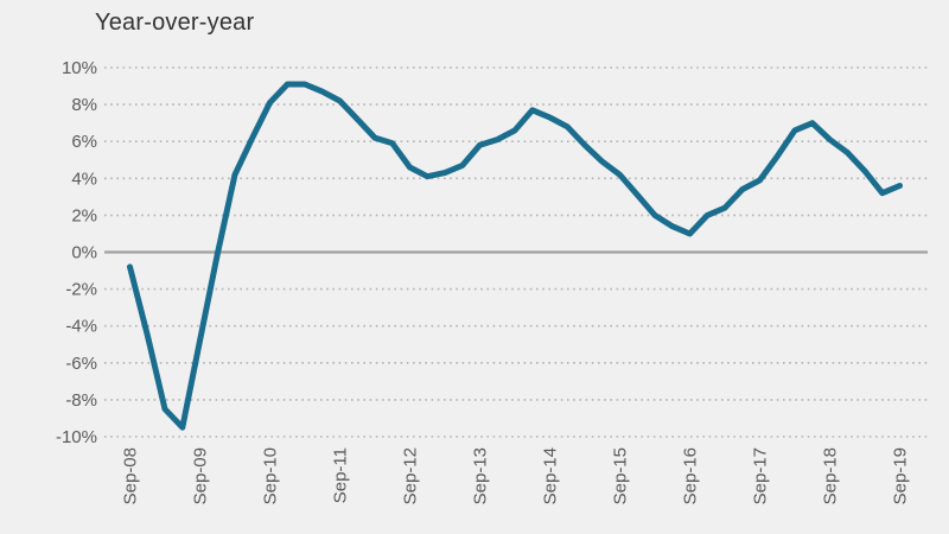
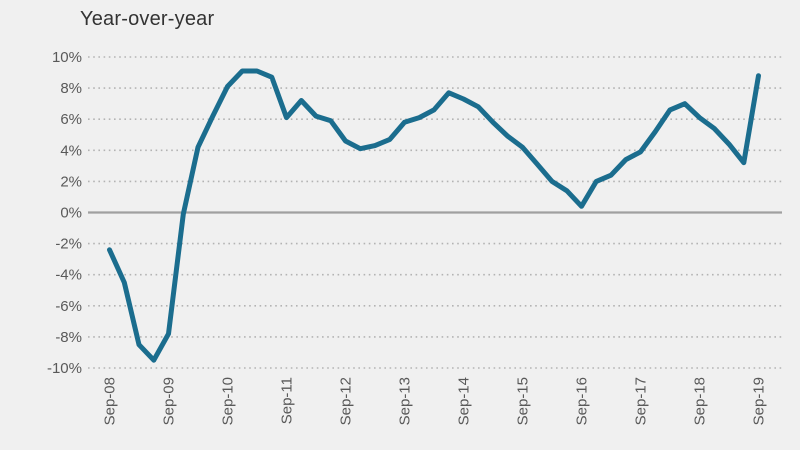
Sep-08: -0.8% -> -2.4%
Sep-09: -4.8% -> -7.8%
Sep-11: 8.2% -> 6.1%
Sep-16: 1.0% -> 0.4%
Sep-19: 3.6% -> 8.8%
